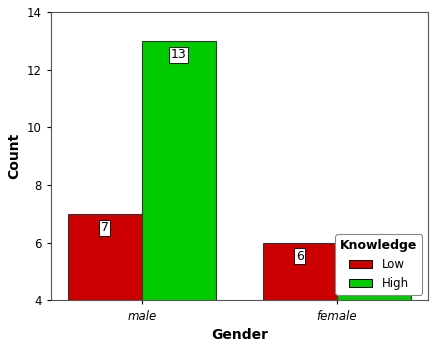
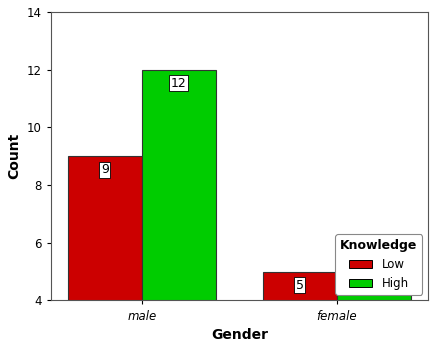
Low/male: 7 -> 9
High/male: 13 -> 12
Low/female: 6 -> 5
